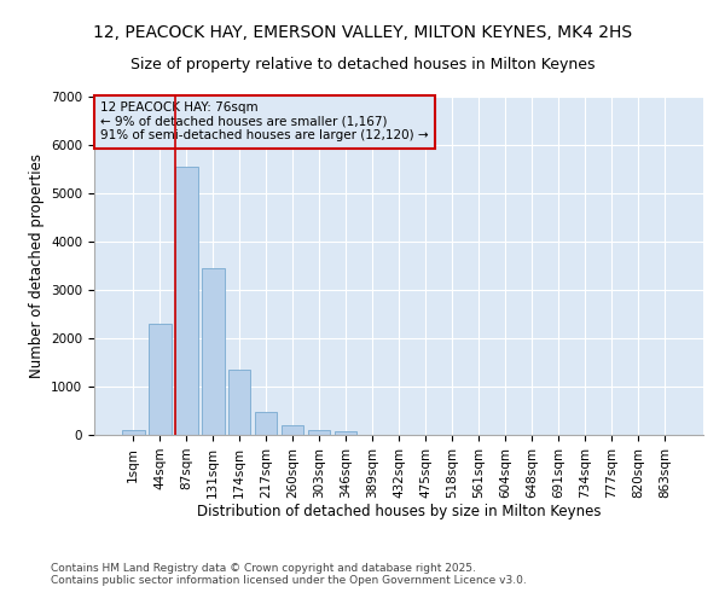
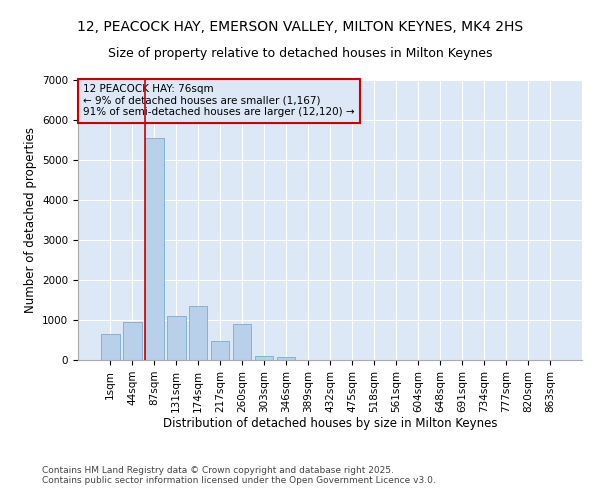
1sqm: 100 -> 650
44sqm: 2300 -> 950
131sqm: 3450 -> 1100
260sqm: 190 -> 900
